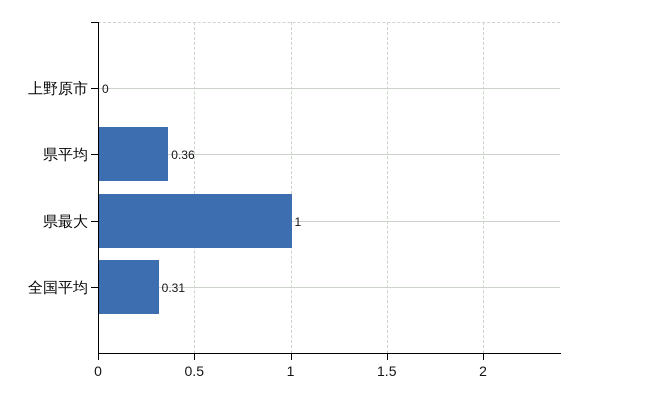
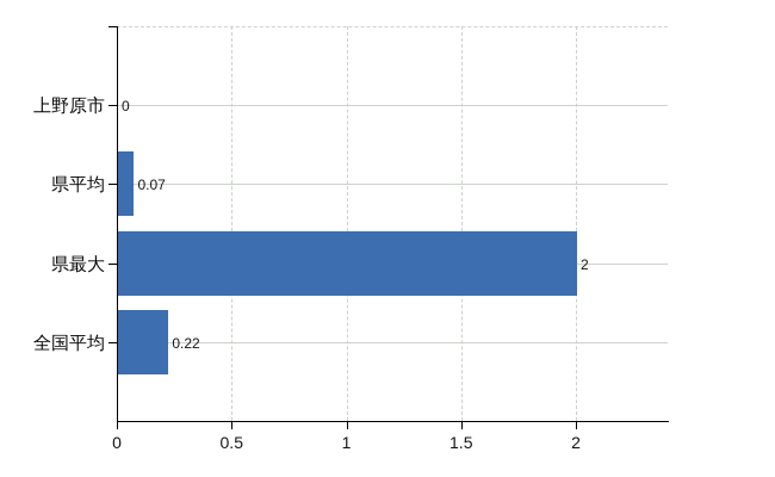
県平均: 0.36 -> 0.07
県最大: 1 -> 2
全国平均: 0.31 -> 0.22
